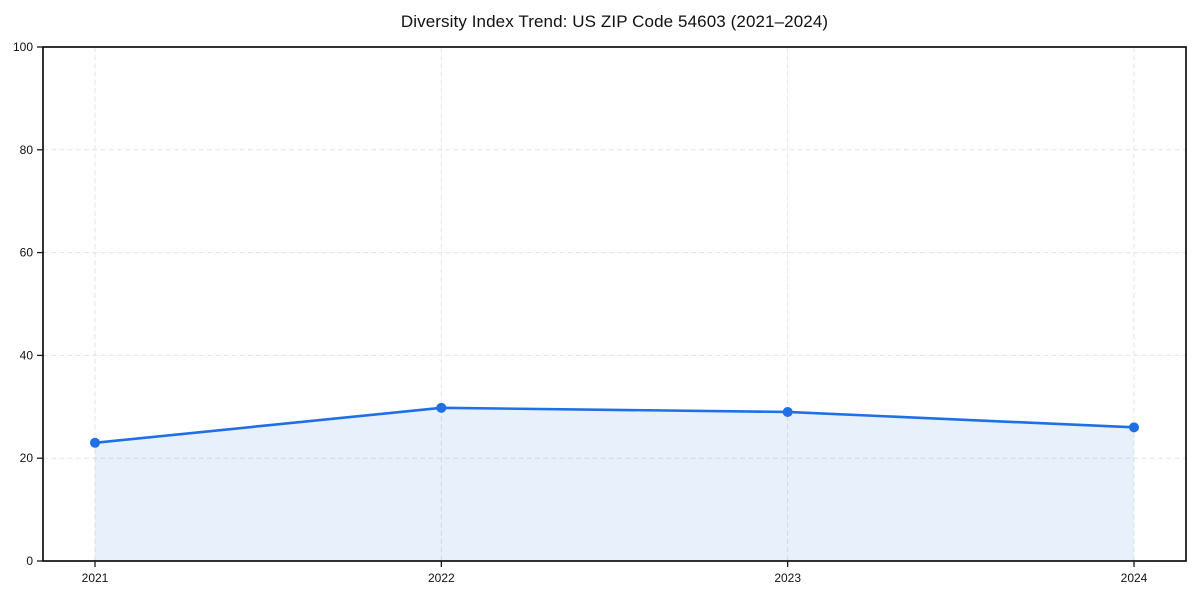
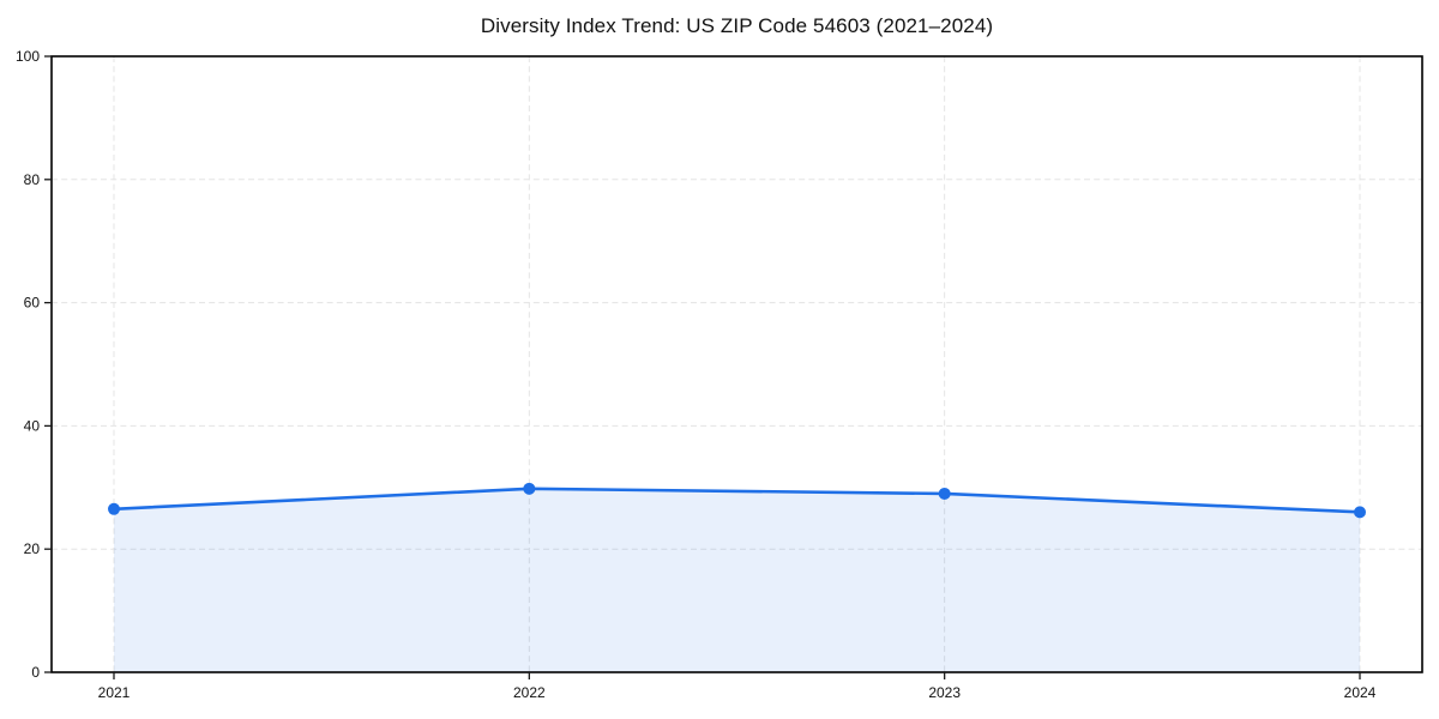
2021: 23 -> 26
